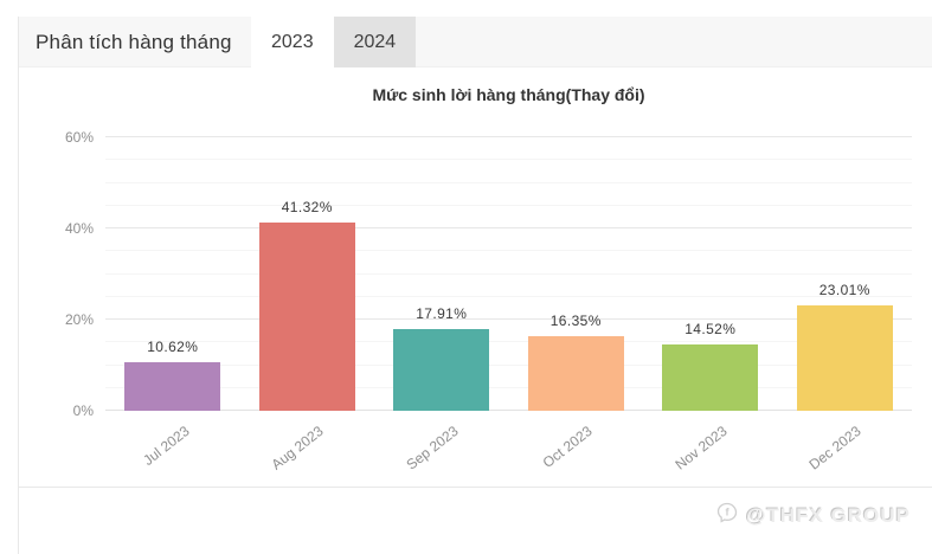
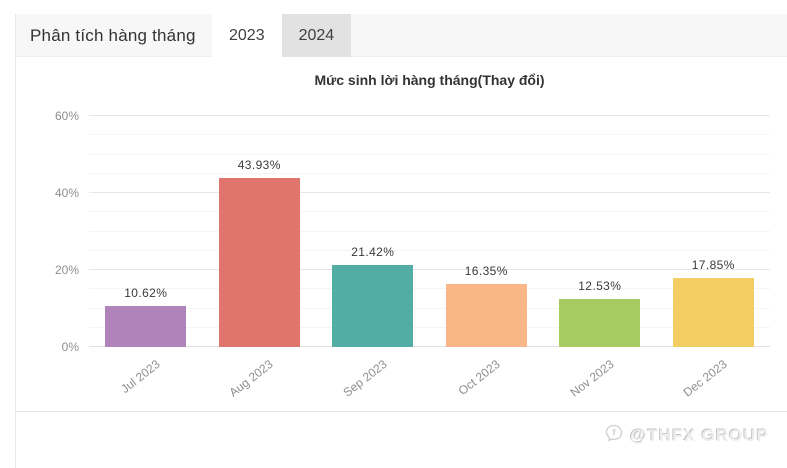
Aug 2023: 41.32% -> 43.93%
Sep 2023: 17.91% -> 21.42%
Nov 2023: 14.52% -> 12.53%
Dec 2023: 23.01% -> 17.85%
